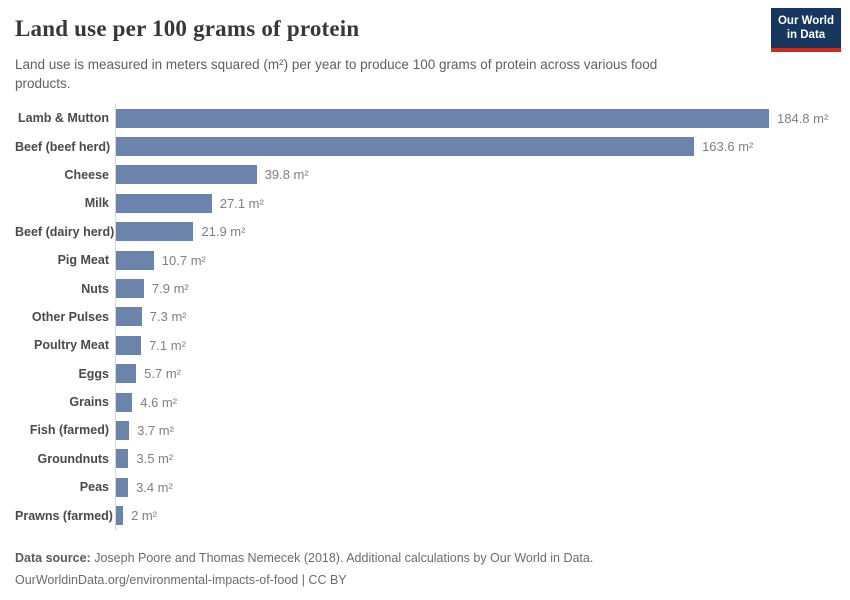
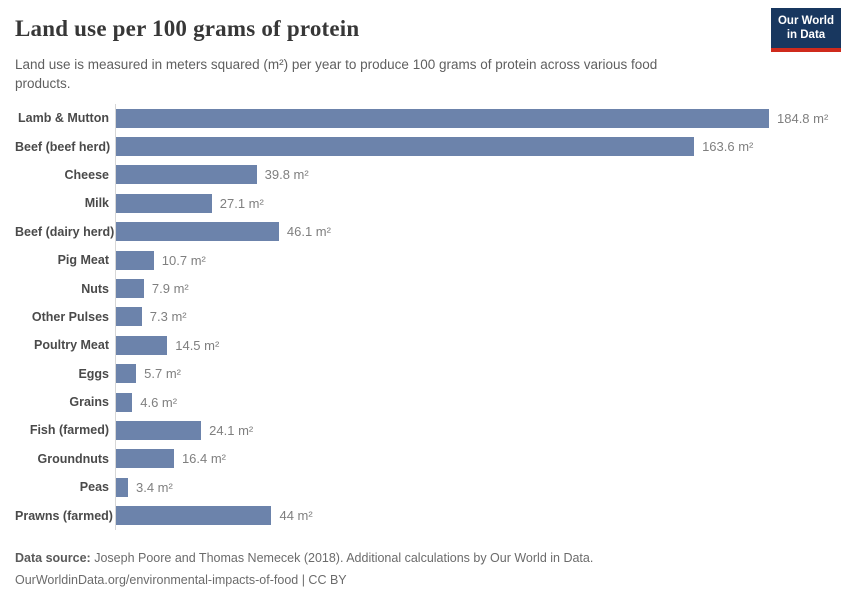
Beef (dairy herd): 21.9 -> 46.1
Poultry Meat: 7.1 -> 14.5
Fish (farmed): 3.7 -> 24.1
Groundnuts: 3.5 -> 16.4
Prawns (farmed): 2 -> 44
